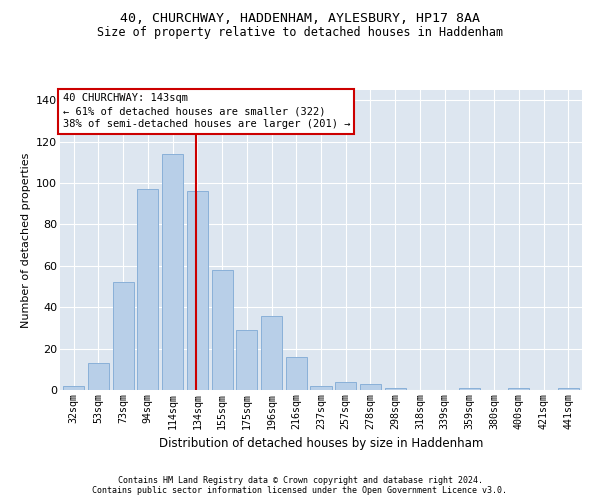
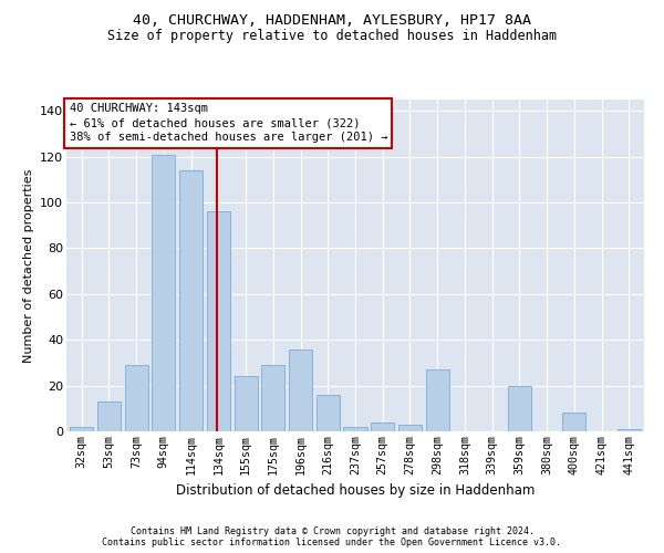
73sqm: 52 -> 29
94sqm: 97 -> 121
155sqm: 58 -> 24
298sqm: 1 -> 27
359sqm: 1 -> 20
400sqm: 1 -> 8
